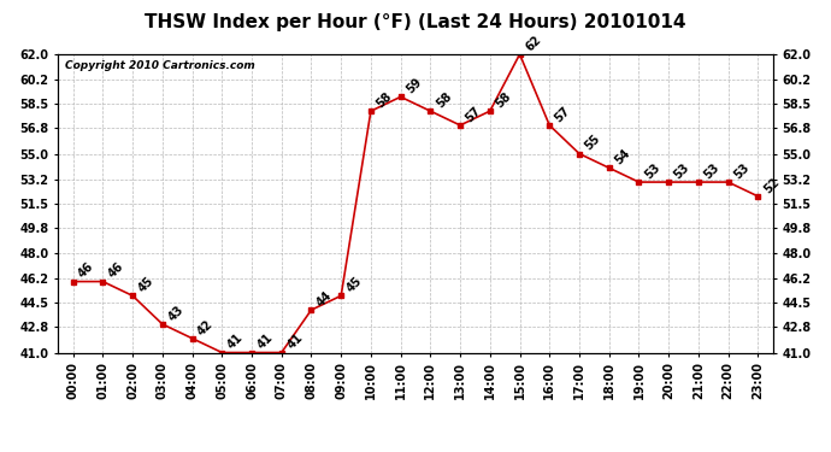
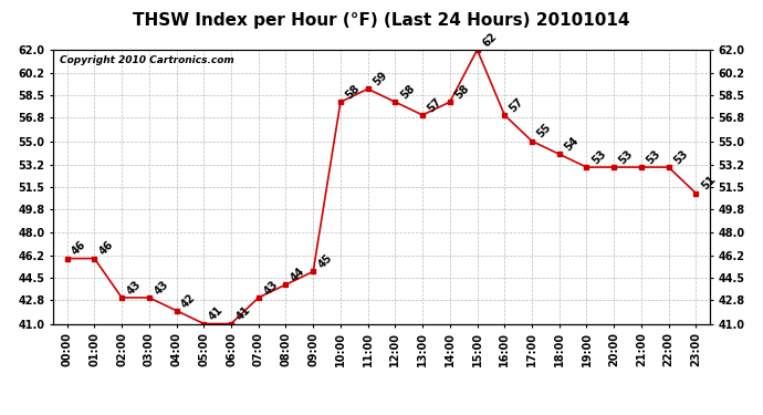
02:00: 45 -> 43
07:00: 41 -> 43
23:00: 52 -> 51
